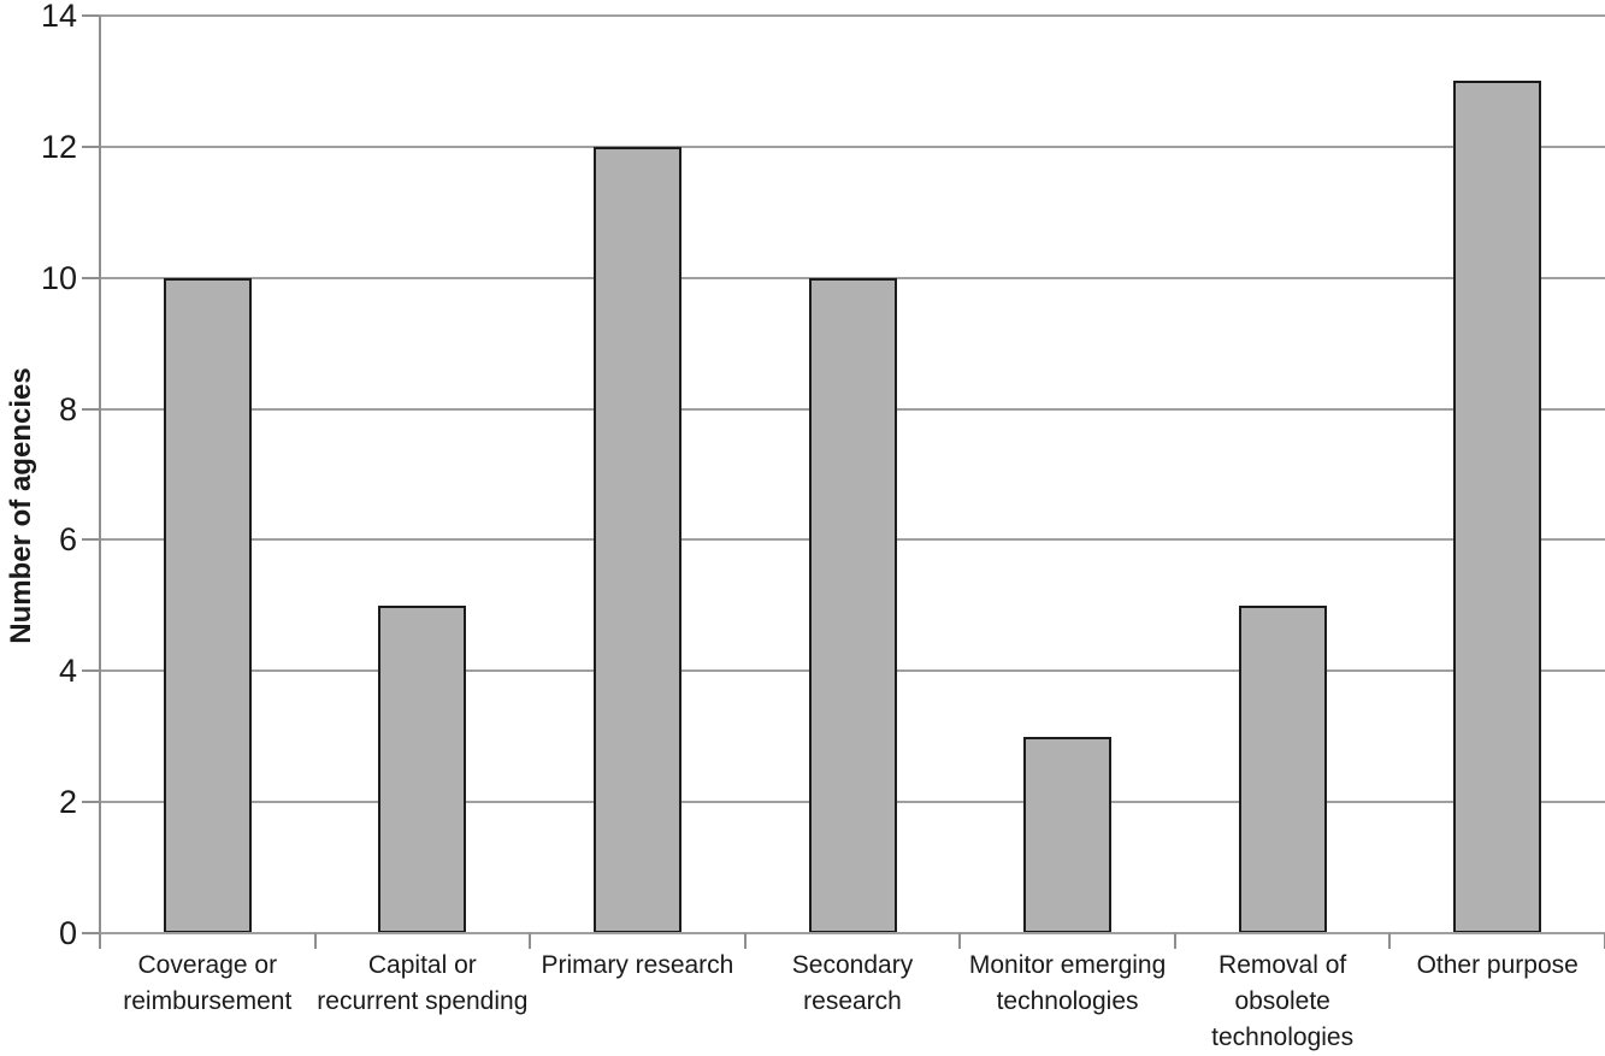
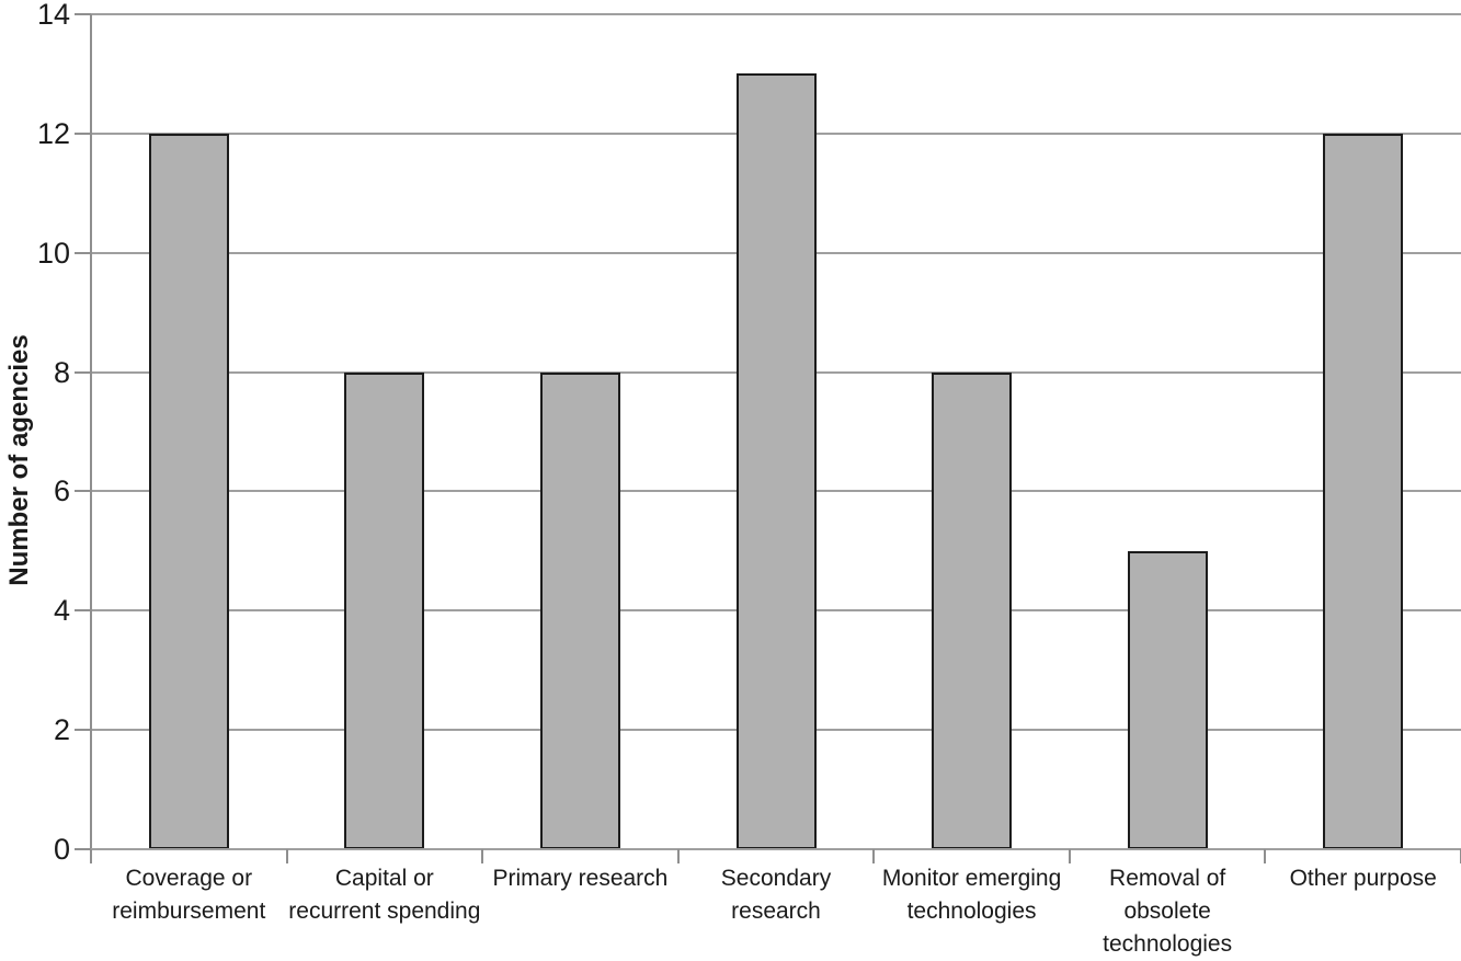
Coverage or reimbursement: 10 -> 12
Capital or recurrent spending: 5 -> 8
Primary research: 12 -> 8
Secondary research: 10 -> 13
Monitor emerging technologies: 3 -> 8
Other purpose: 13 -> 12
